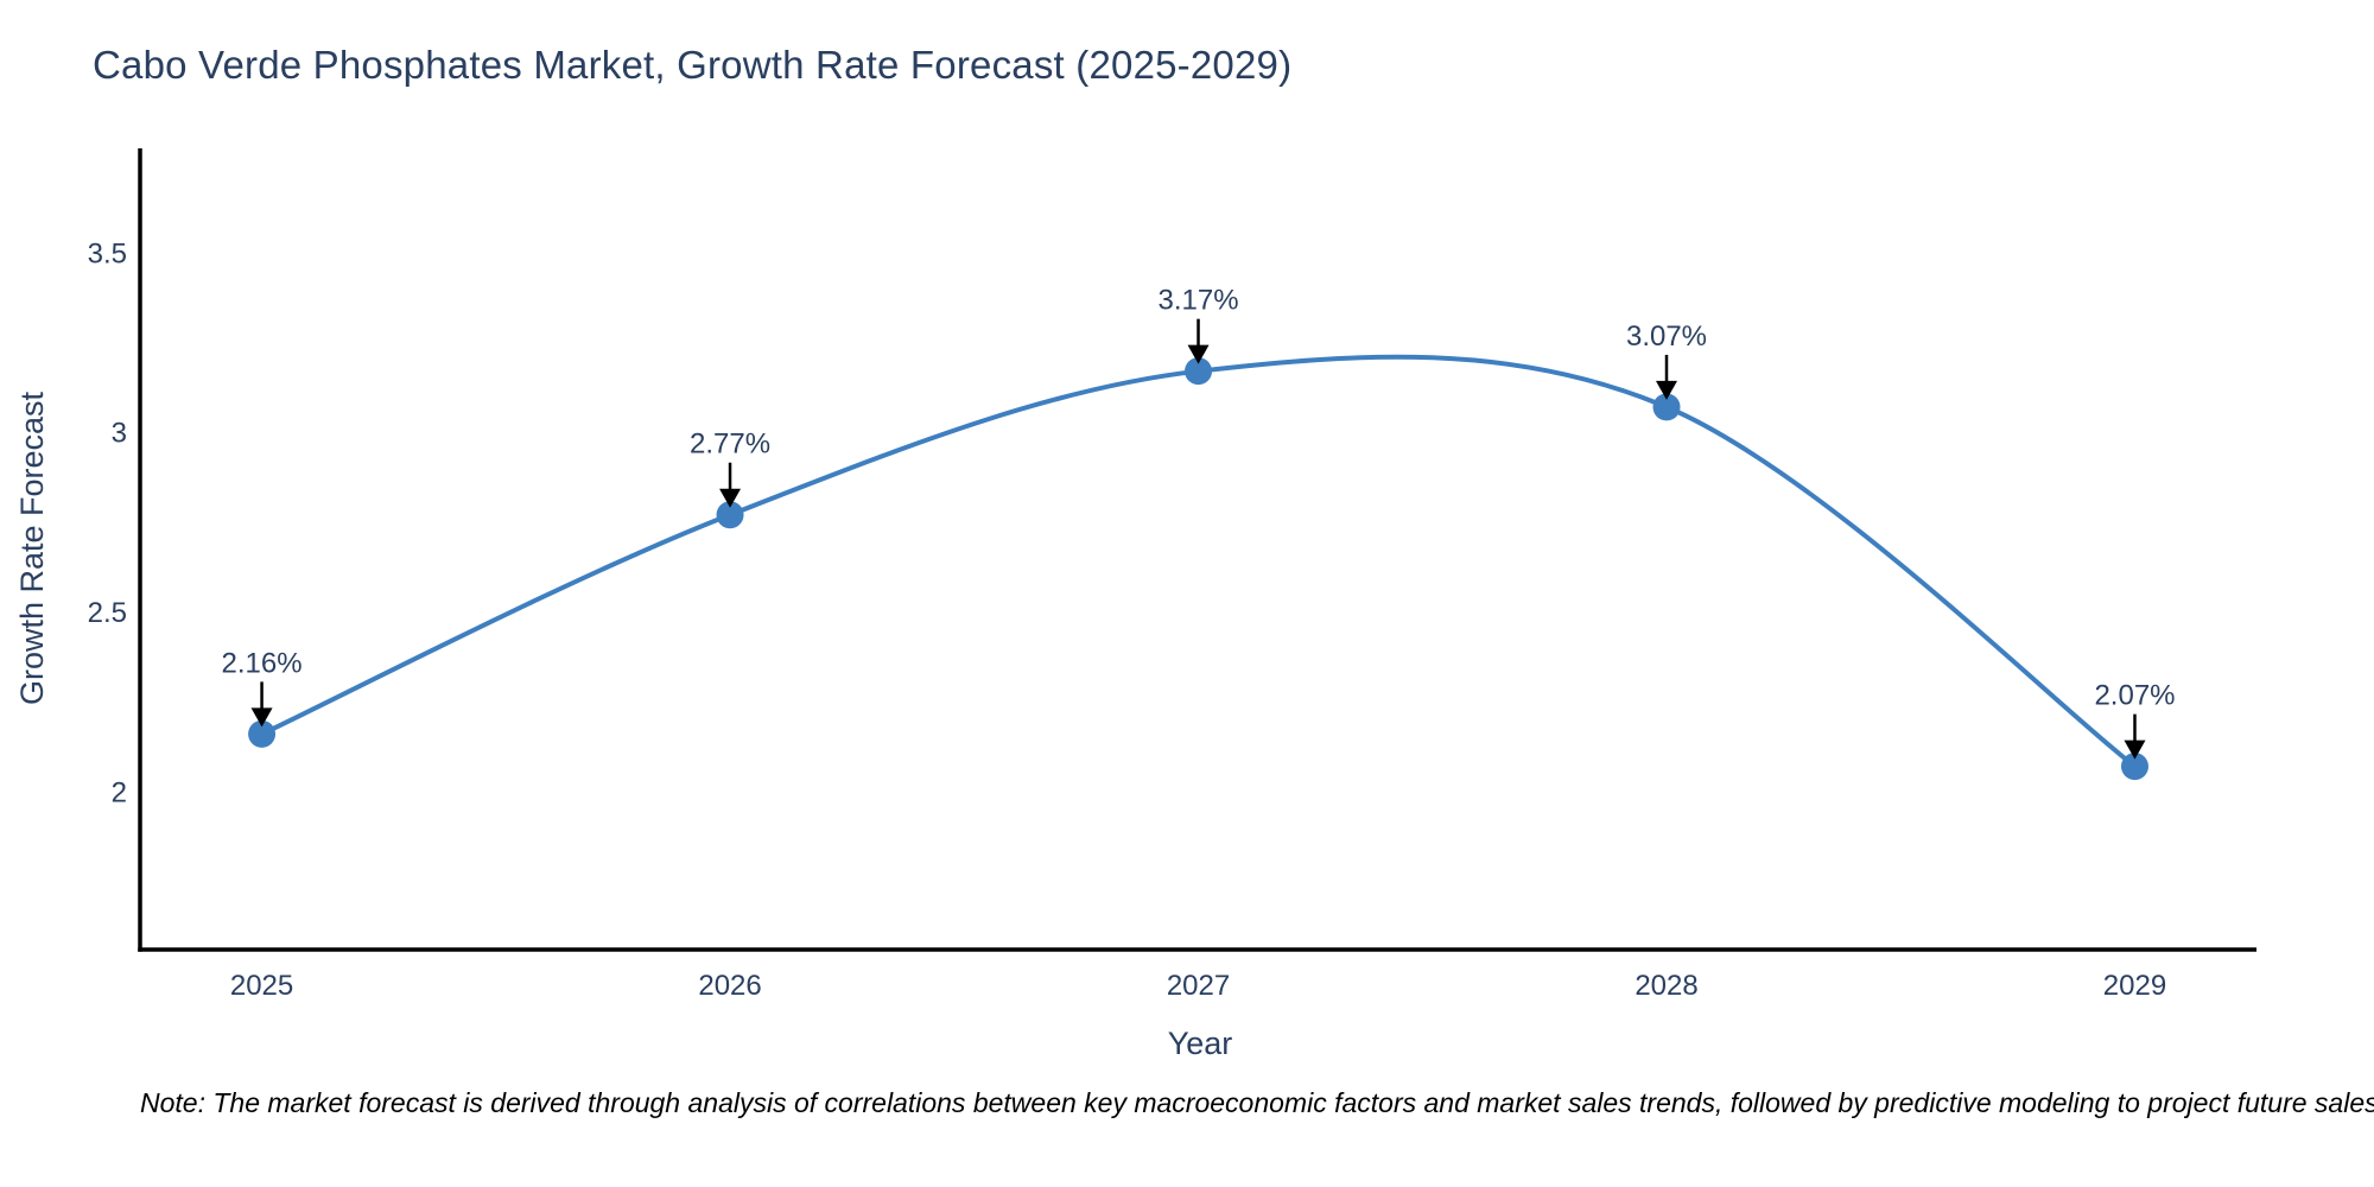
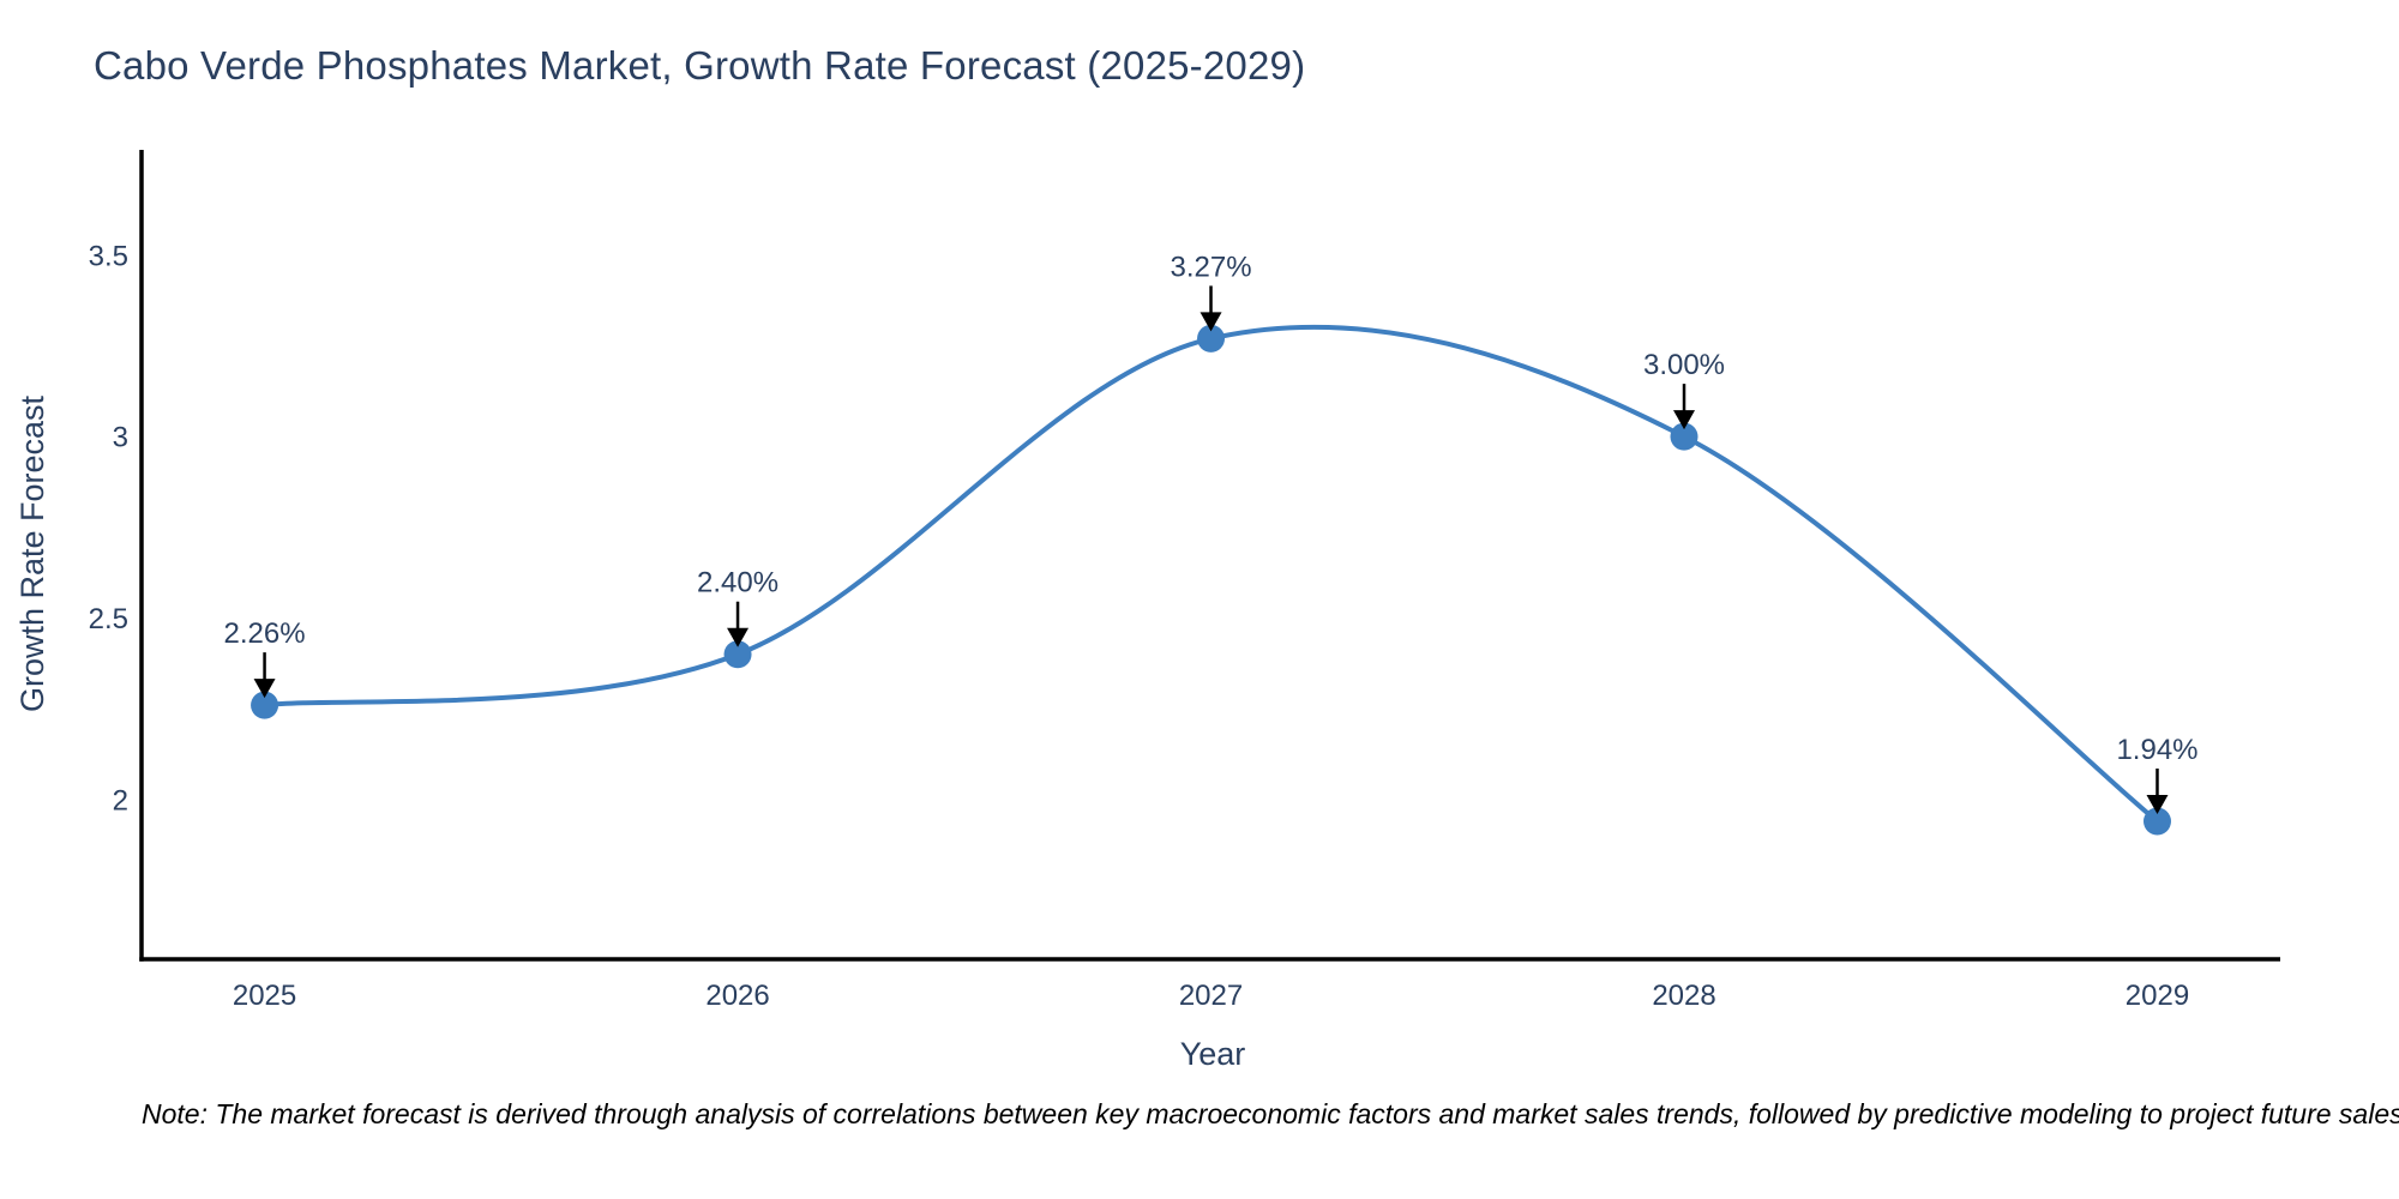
2025: 2.16% -> 2.26%
2026: 2.77% -> 2.40%
2027: 3.17% -> 3.27%
2028: 3.07% -> 3.00%
2029: 2.07% -> 1.94%
